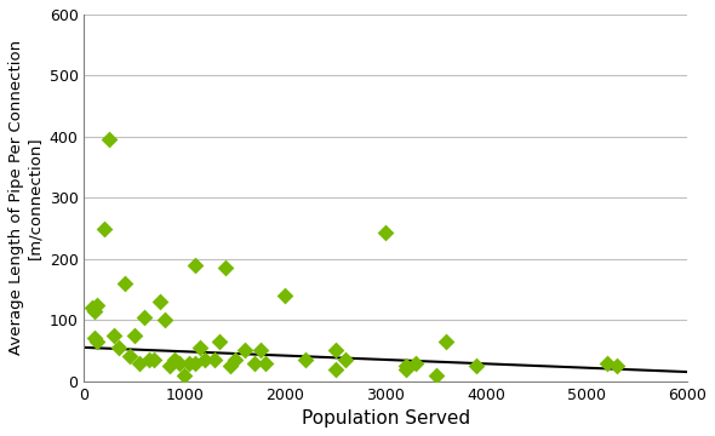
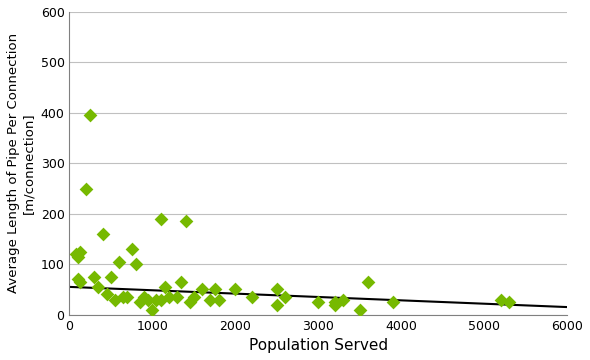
2000: 140 -> 50
3000: 244 -> 25
